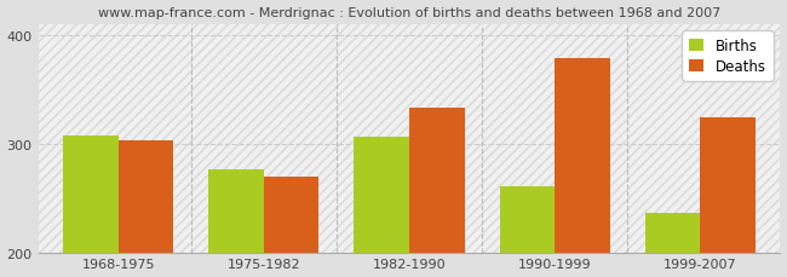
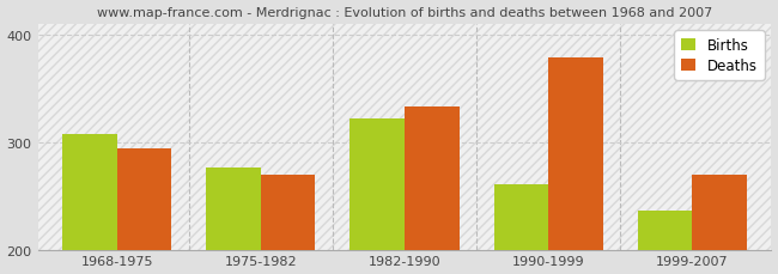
Deaths/1968-1975: 303 -> 294
Births/1982-1990: 306 -> 322
Deaths/1999-2007: 324 -> 270
